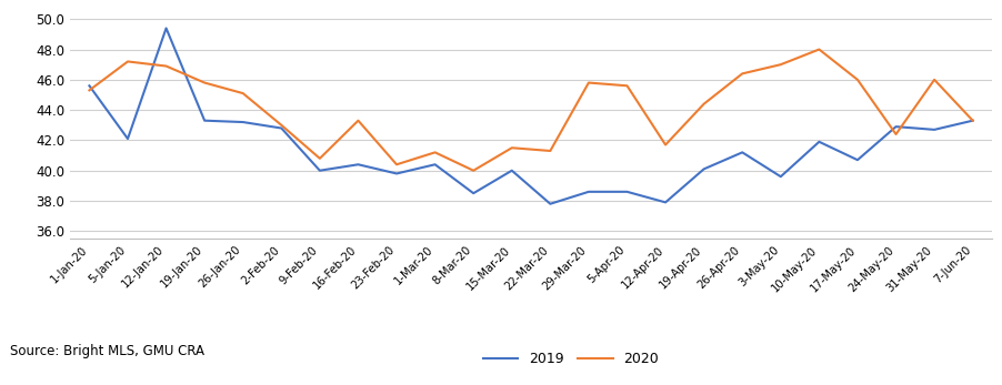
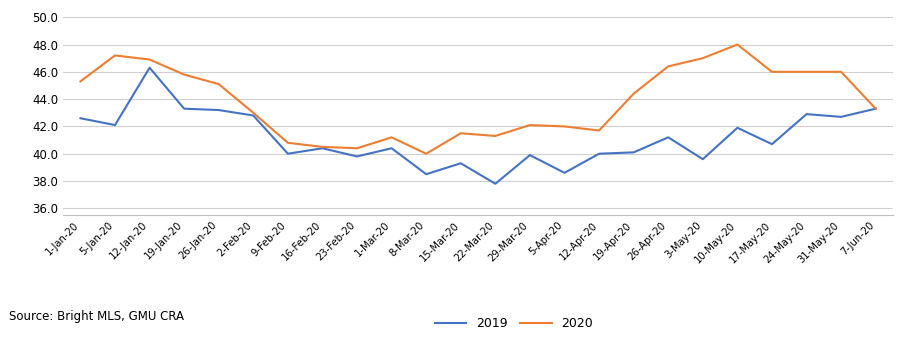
2019/1-Jan-20: 45.6 -> 42.6
2019/12-Jan-20: 49.4 -> 46.3
2020/16-Feb-20: 43.3 -> 40.5
2019/15-Mar-20: 40.0 -> 39.3
2019/29-Mar-20: 38.6 -> 39.9
2020/29-Mar-20: 45.8 -> 42.1
2020/5-Apr-20: 45.6 -> 42.0
2019/12-Apr-20: 37.9 -> 40.0
2020/24-May-20: 42.4 -> 46.0
